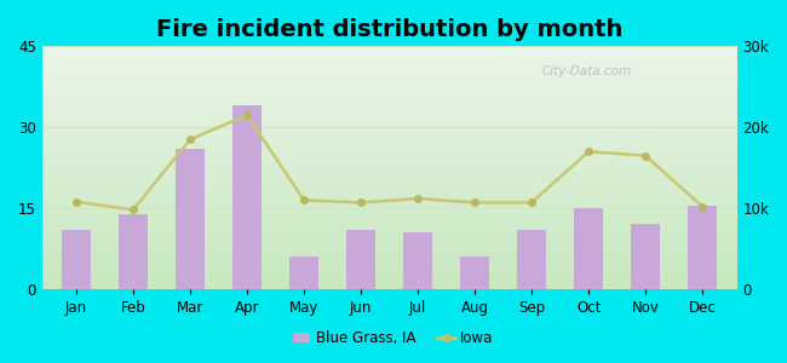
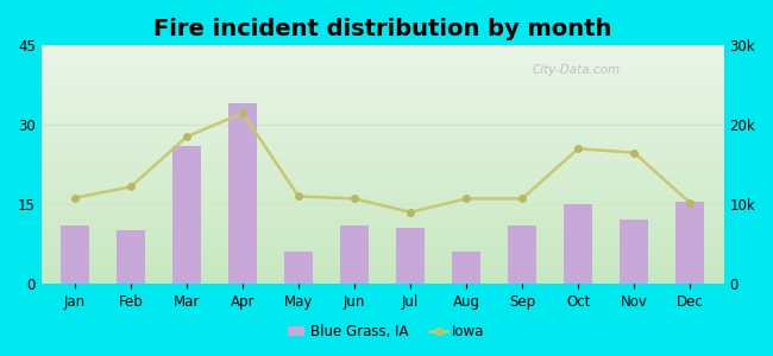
Blue Grass, IA/Feb: 14.0 -> 10.0
Iowa/Feb: 9.8k -> 12.2k
Iowa/Jul: 11.2k -> 9.0k
